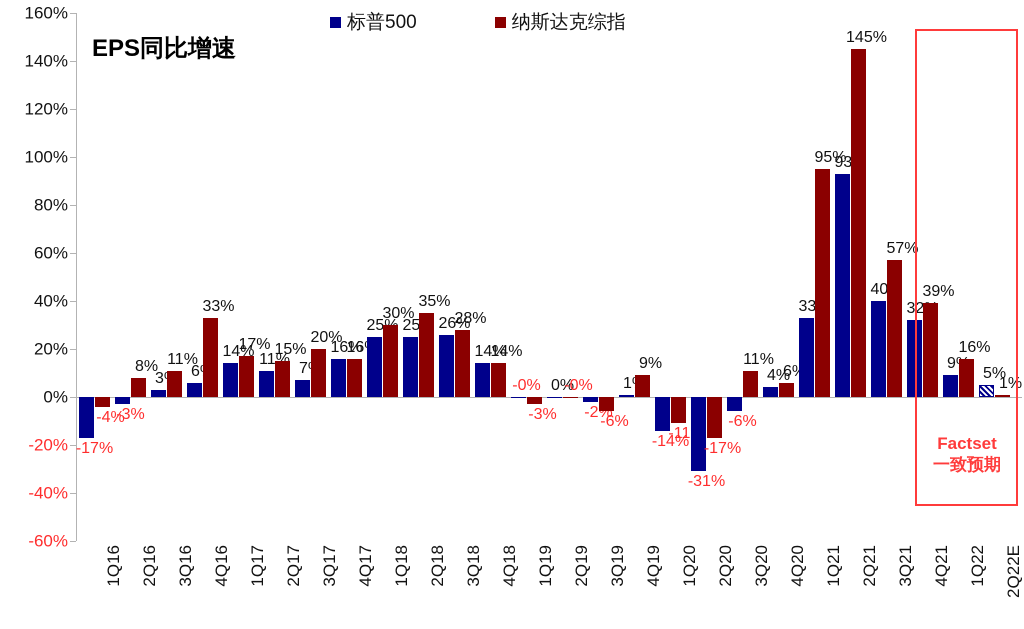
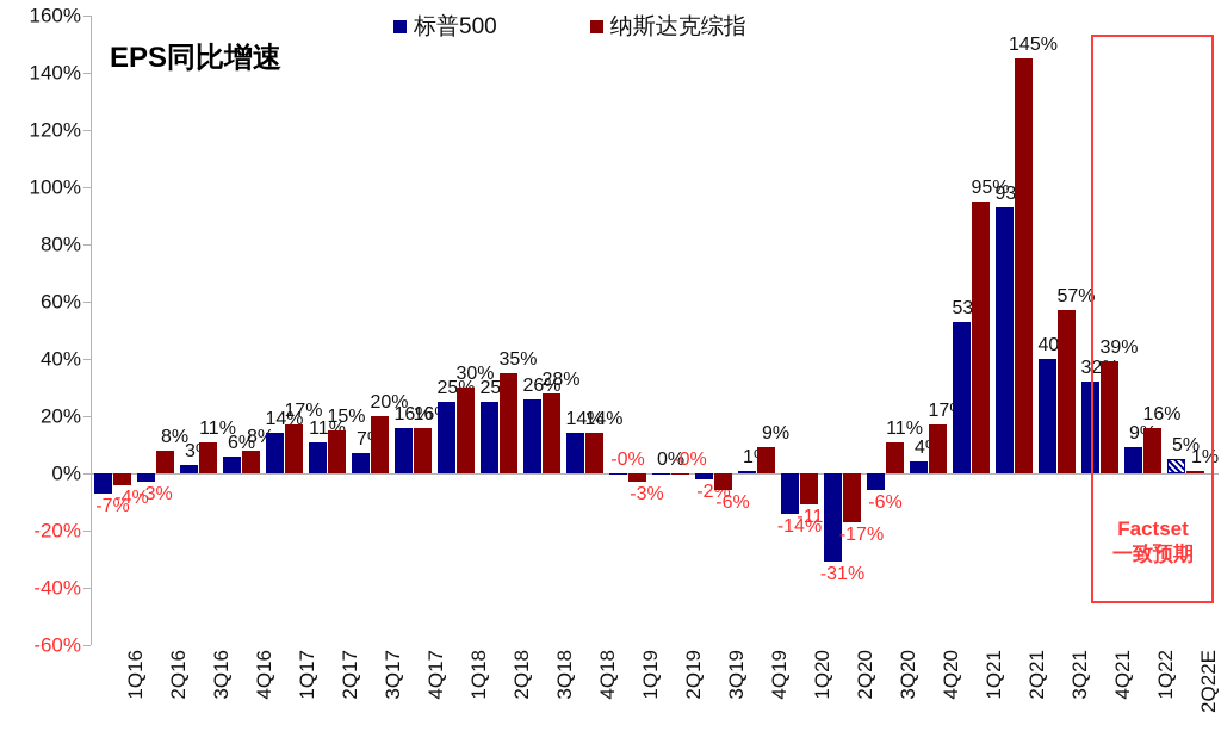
标普500/1Q16: -17% -> -7%
纳斯达克综指/4Q16: 33% -> 8%
纳斯达克综指/4Q20: 6% -> 17%
标普500/1Q21: 33% -> 53%
